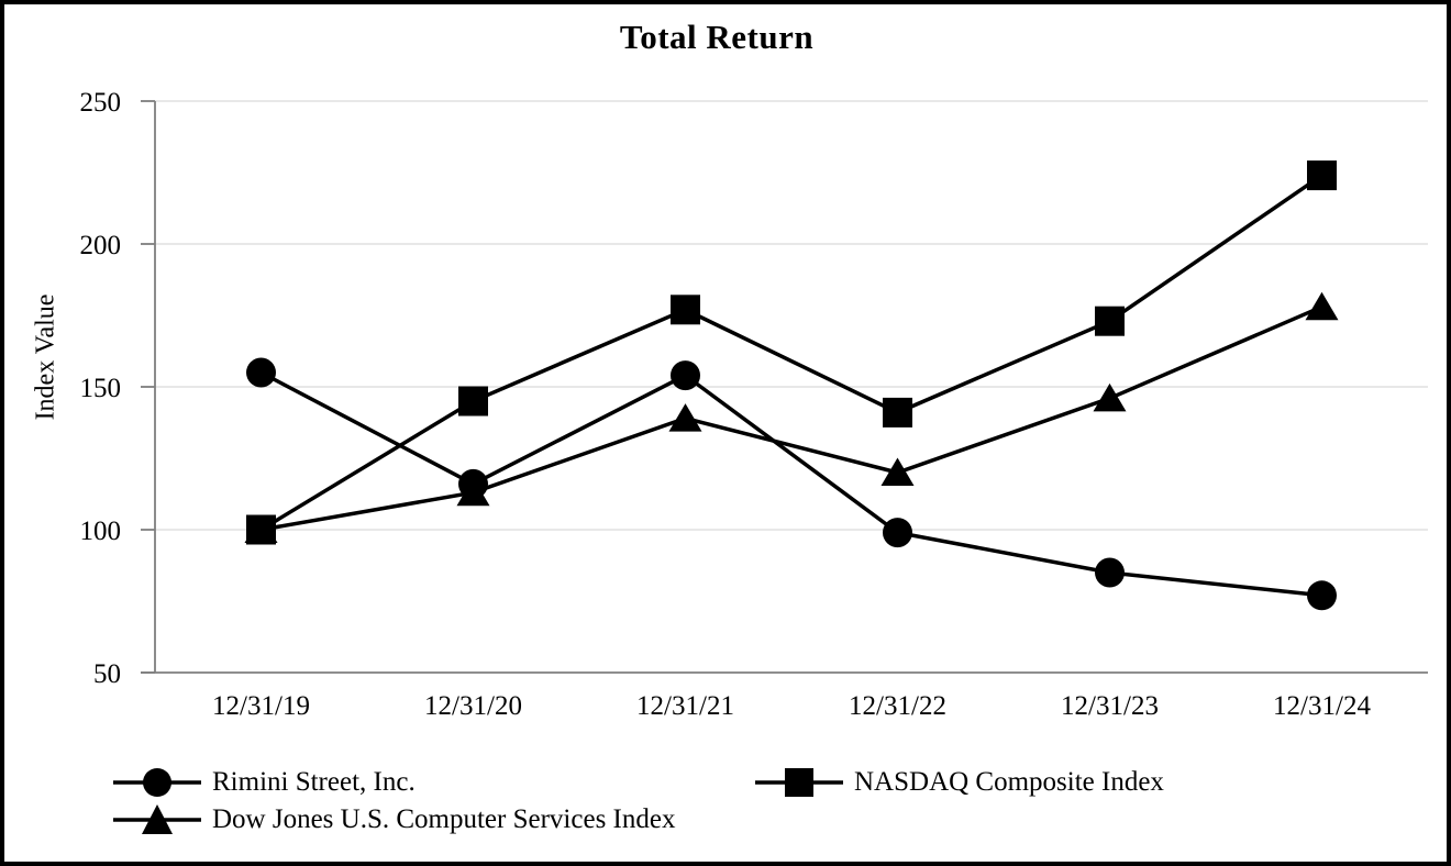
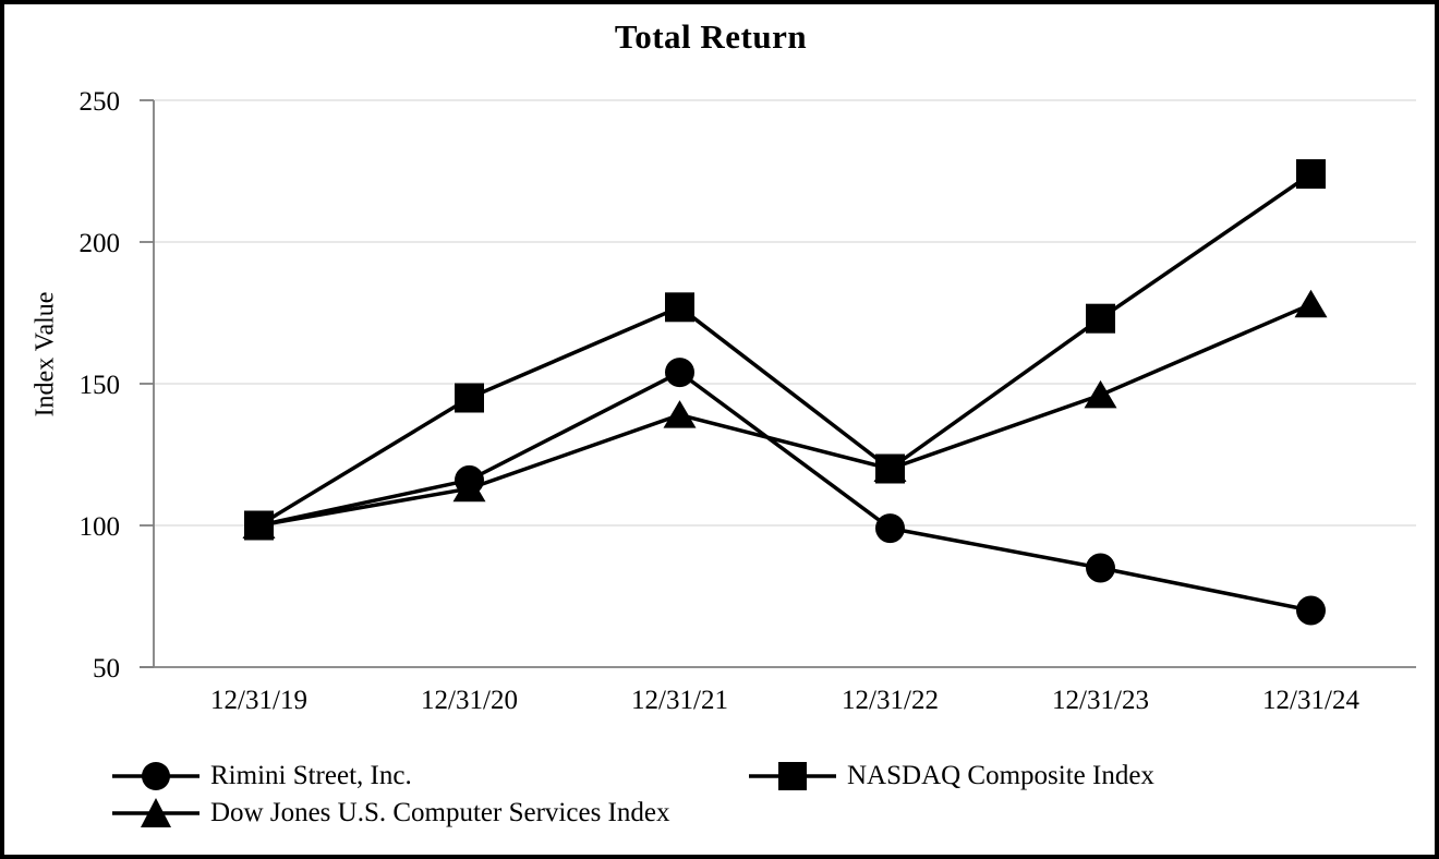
Rimini Street, Inc./12/31/19: 155 -> 100
NASDAQ Composite Index/12/31/22: 141 -> 120
Rimini Street, Inc./12/31/24: 77 -> 70
